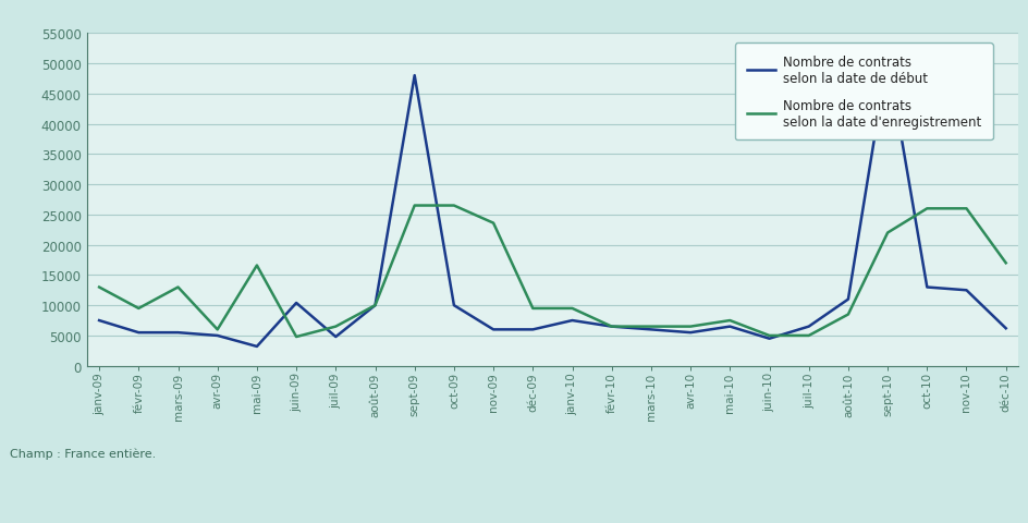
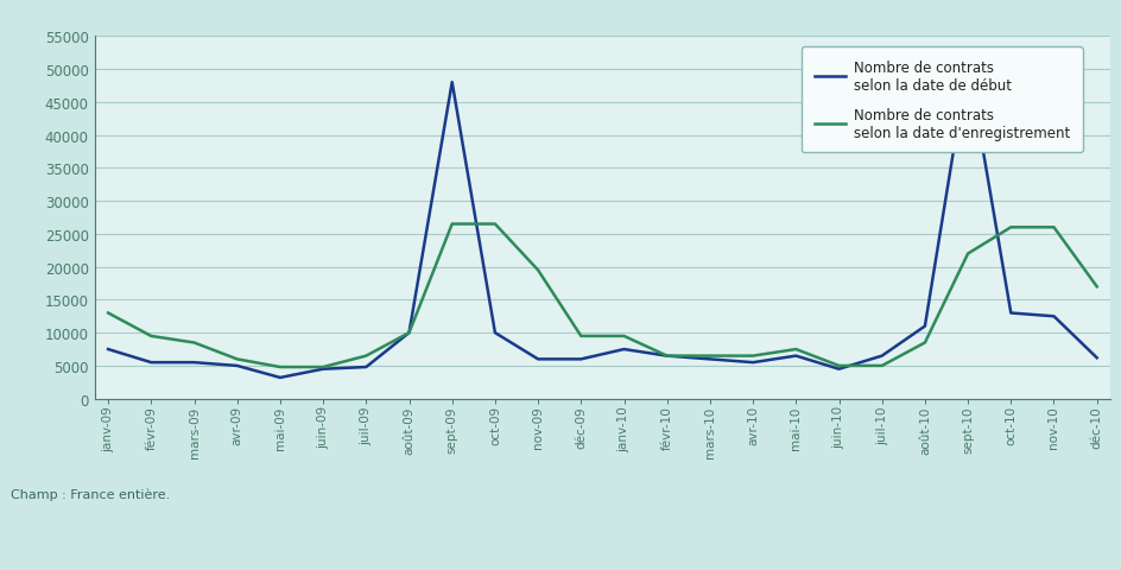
Nombre de contrats selon la date d'enregistrement/mars-09: 13000 -> 8500
Nombre de contrats selon la date d'enregistrement/mai-09: 16600 -> 4800
Nombre de contrats selon la date de début/juin-09: 10400 -> 4500
Nombre de contrats selon la date d'enregistrement/nov-09: 23600 -> 19500
